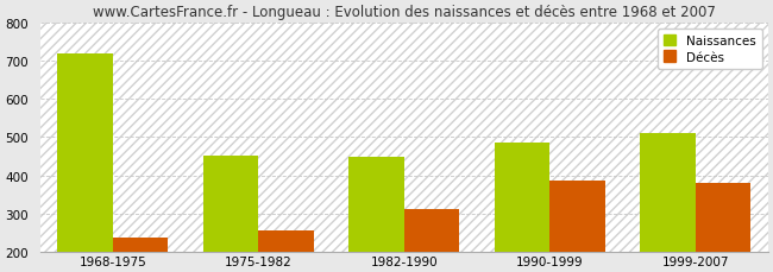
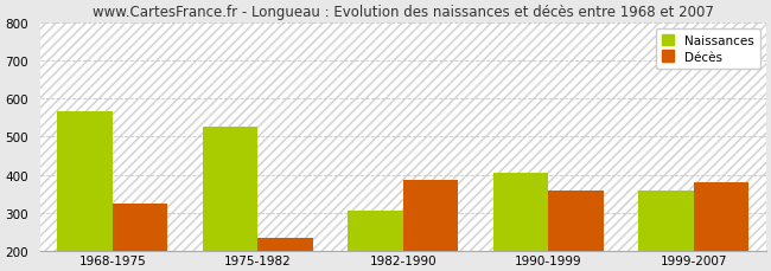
Naissances/1968-1975: 718 -> 565
Décès/1968-1975: 238 -> 325
Naissances/1975-1982: 453 -> 525
Décès/1975-1982: 255 -> 235
Naissances/1982-1990: 448 -> 305
Décès/1982-1990: 311 -> 385
Naissances/1990-1999: 487 -> 405
Décès/1990-1999: 387 -> 360
Naissances/1999-2007: 512 -> 360
